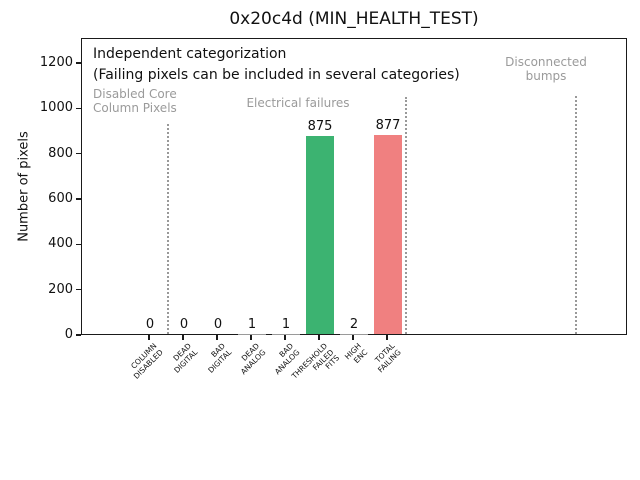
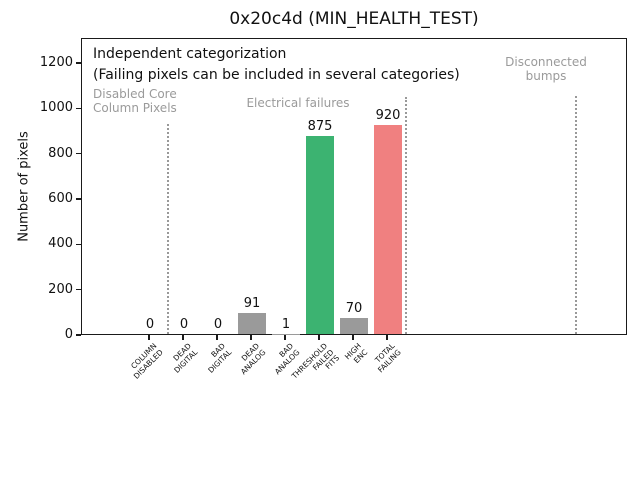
DEAD ANALOG: 1 -> 91
HIGH ENC: 2 -> 70
TOTAL FAILING: 877 -> 920
